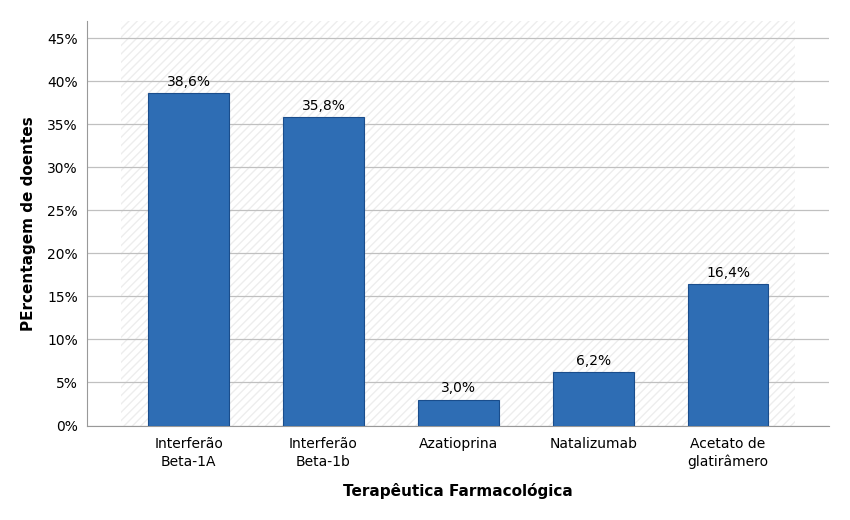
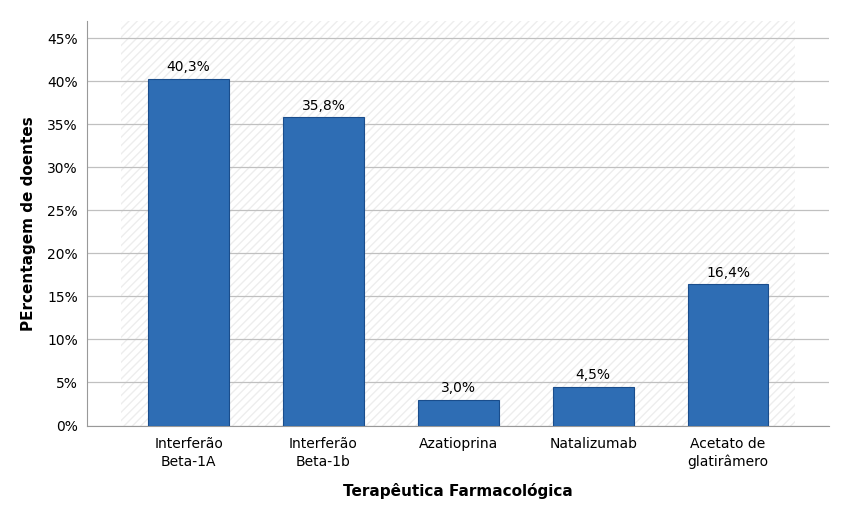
Interferão Beta-1A: 38,6% -> 40,3%
Natalizumab: 6,2% -> 4,5%
